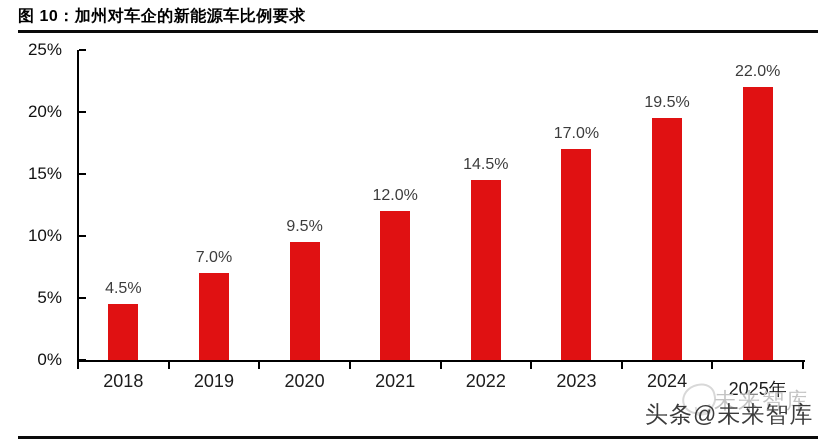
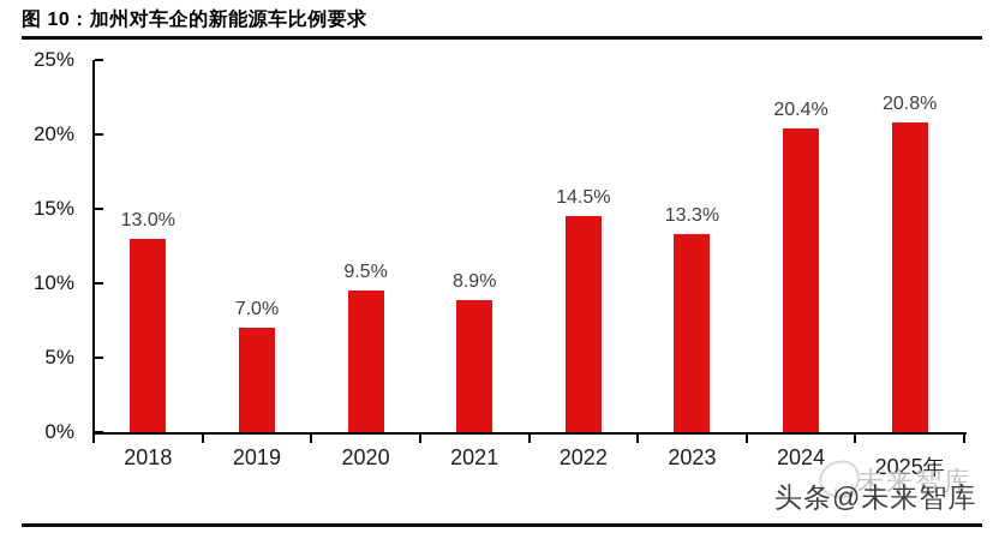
2018: 4.5% -> 13.0%
2021: 12.0% -> 8.9%
2023: 17.0% -> 13.3%
2024: 19.5% -> 20.4%
2025年: 22.0% -> 20.8%
